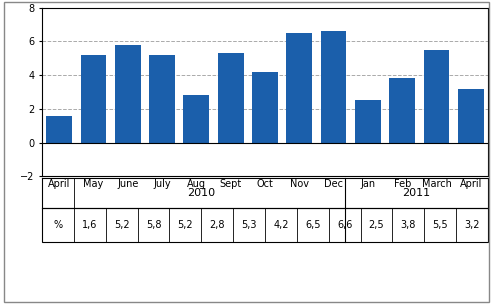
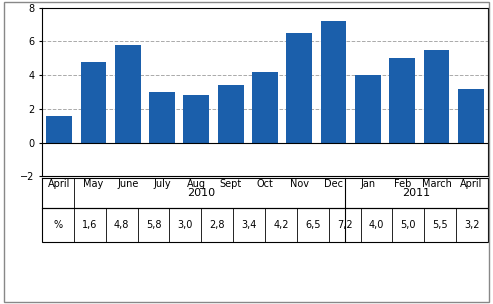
May: 5,2 -> 4,8
July: 5,2 -> 3,0
Sept: 5,3 -> 3,4
Dec: 6,6 -> 7,2
Jan: 2,5 -> 4,0
Feb: 3,8 -> 5,0
